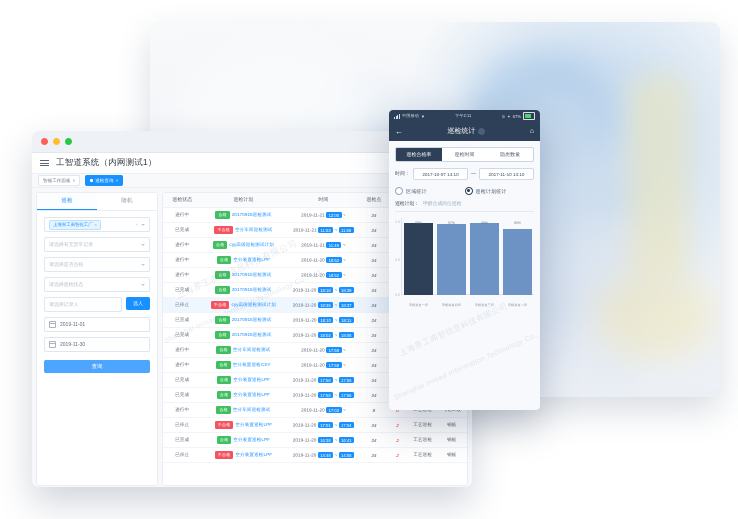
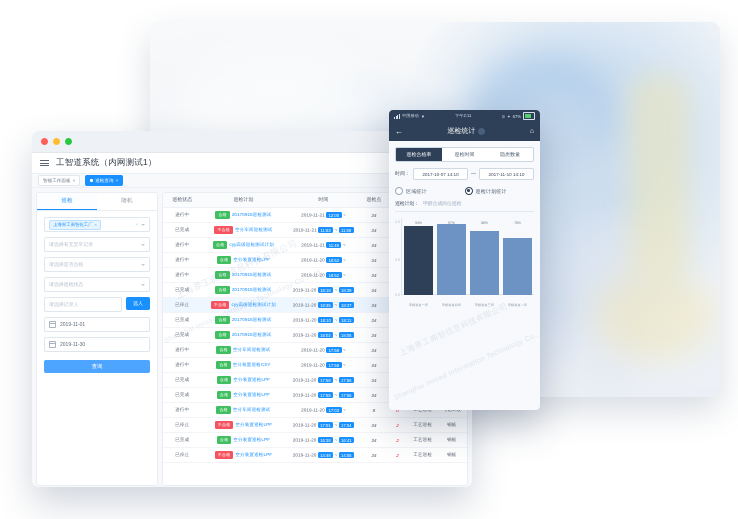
甲醇装置一班: 99% -> 94%
甲醇装置三班: 98% -> 88%
甲醇装置二班: 90% -> 78%
